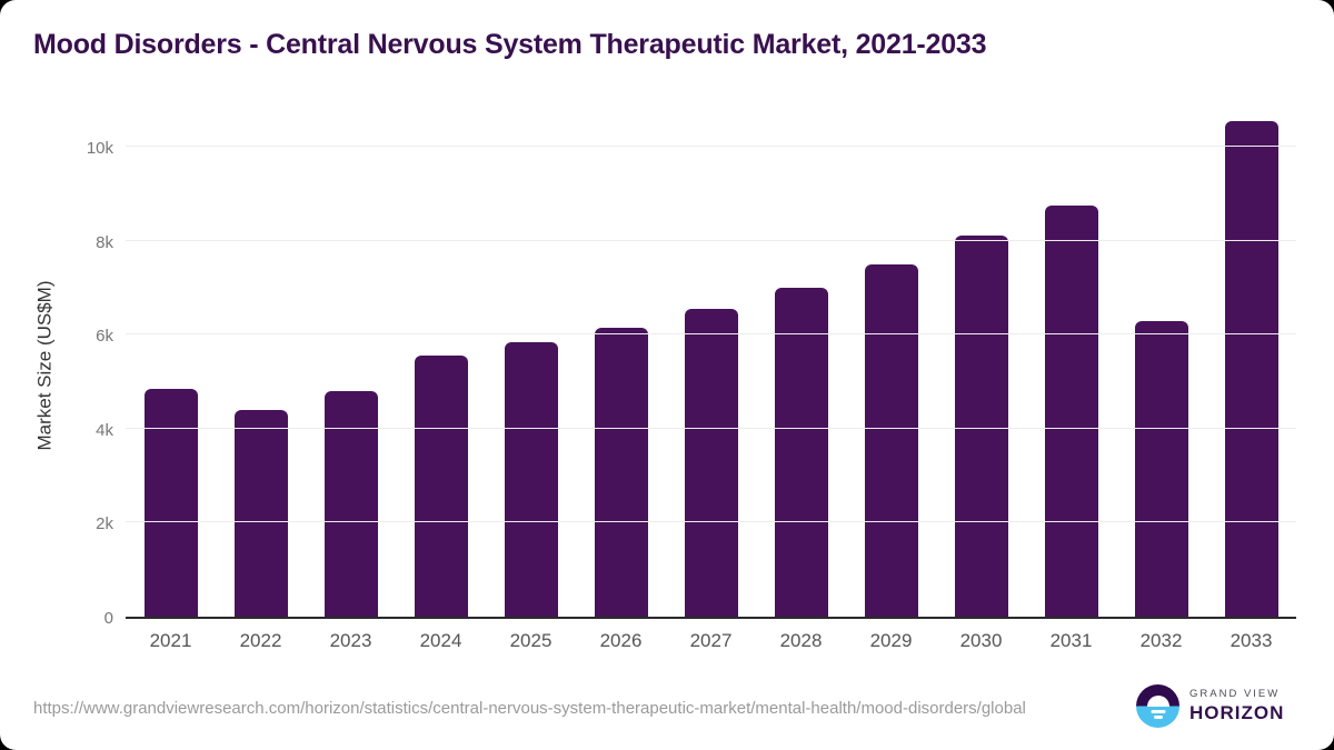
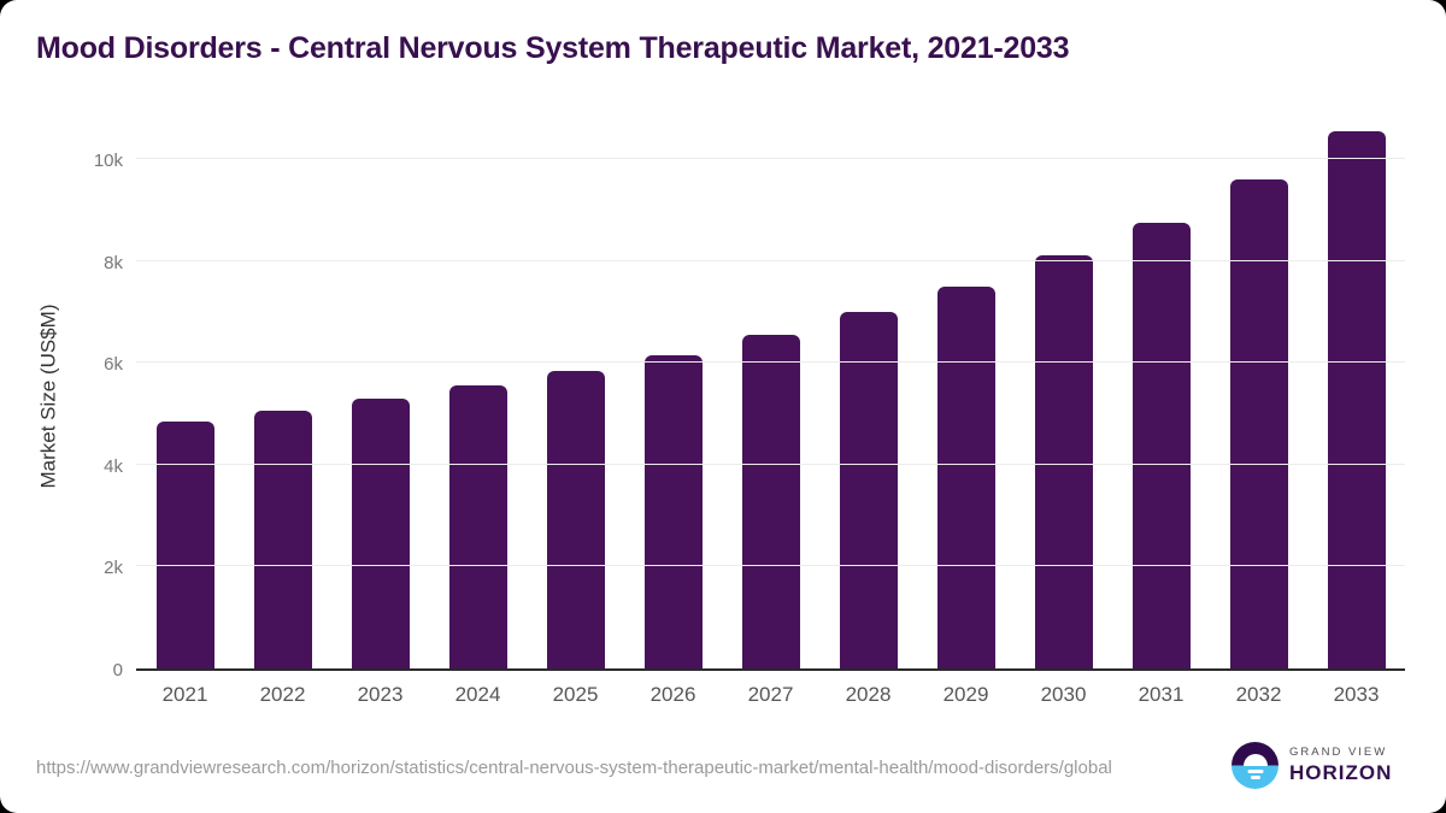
2022: 4.4k -> 5.0k
2023: 4.8k -> 5.3k
2032: 6.3k -> 9.6k
